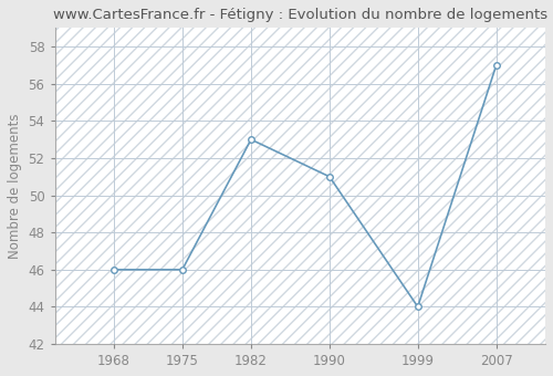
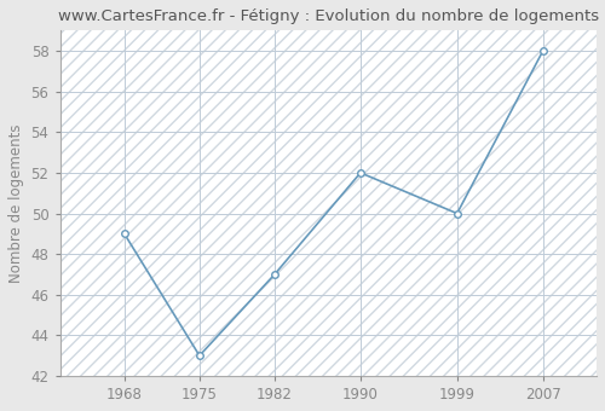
1968: 46 -> 49
1975: 46 -> 43
1982: 53 -> 47
1990: 51 -> 52
1999: 44 -> 50
2007: 57 -> 58
